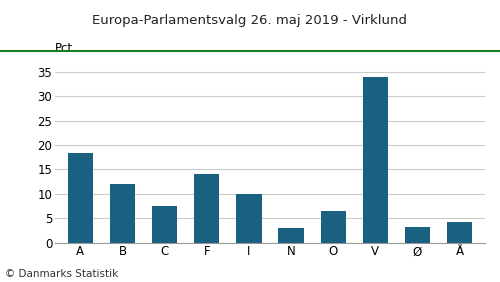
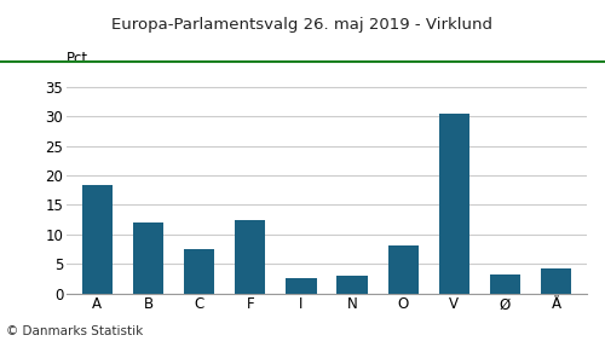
F: 14.0 -> 12.5
I: 10.0 -> 2.5
O: 6.5 -> 8.0
V: 34.0 -> 30.5
